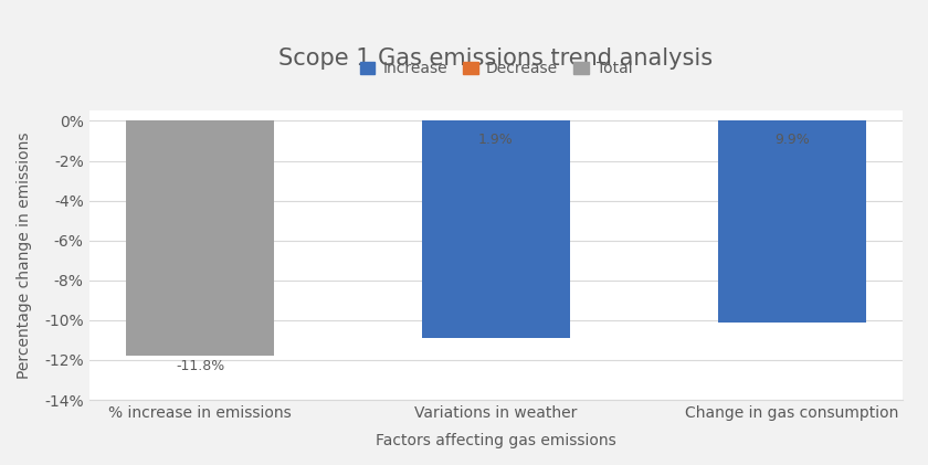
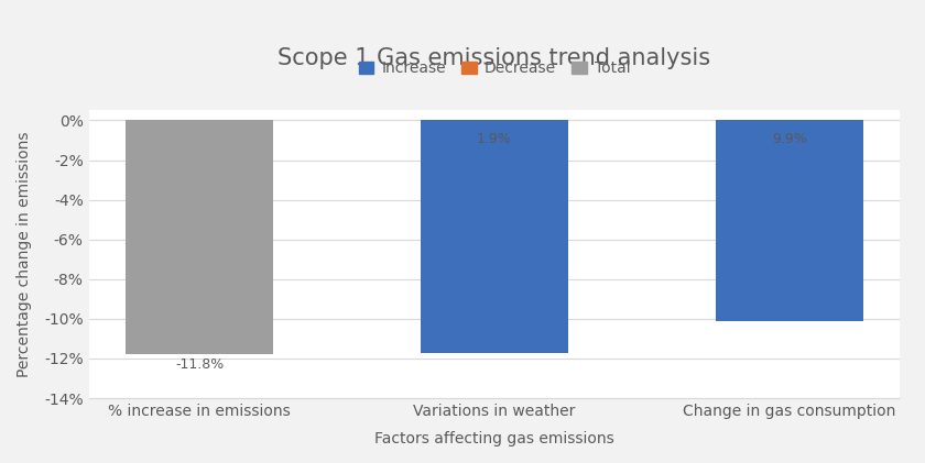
Variations in weather: -10.9% -> -11.7%
